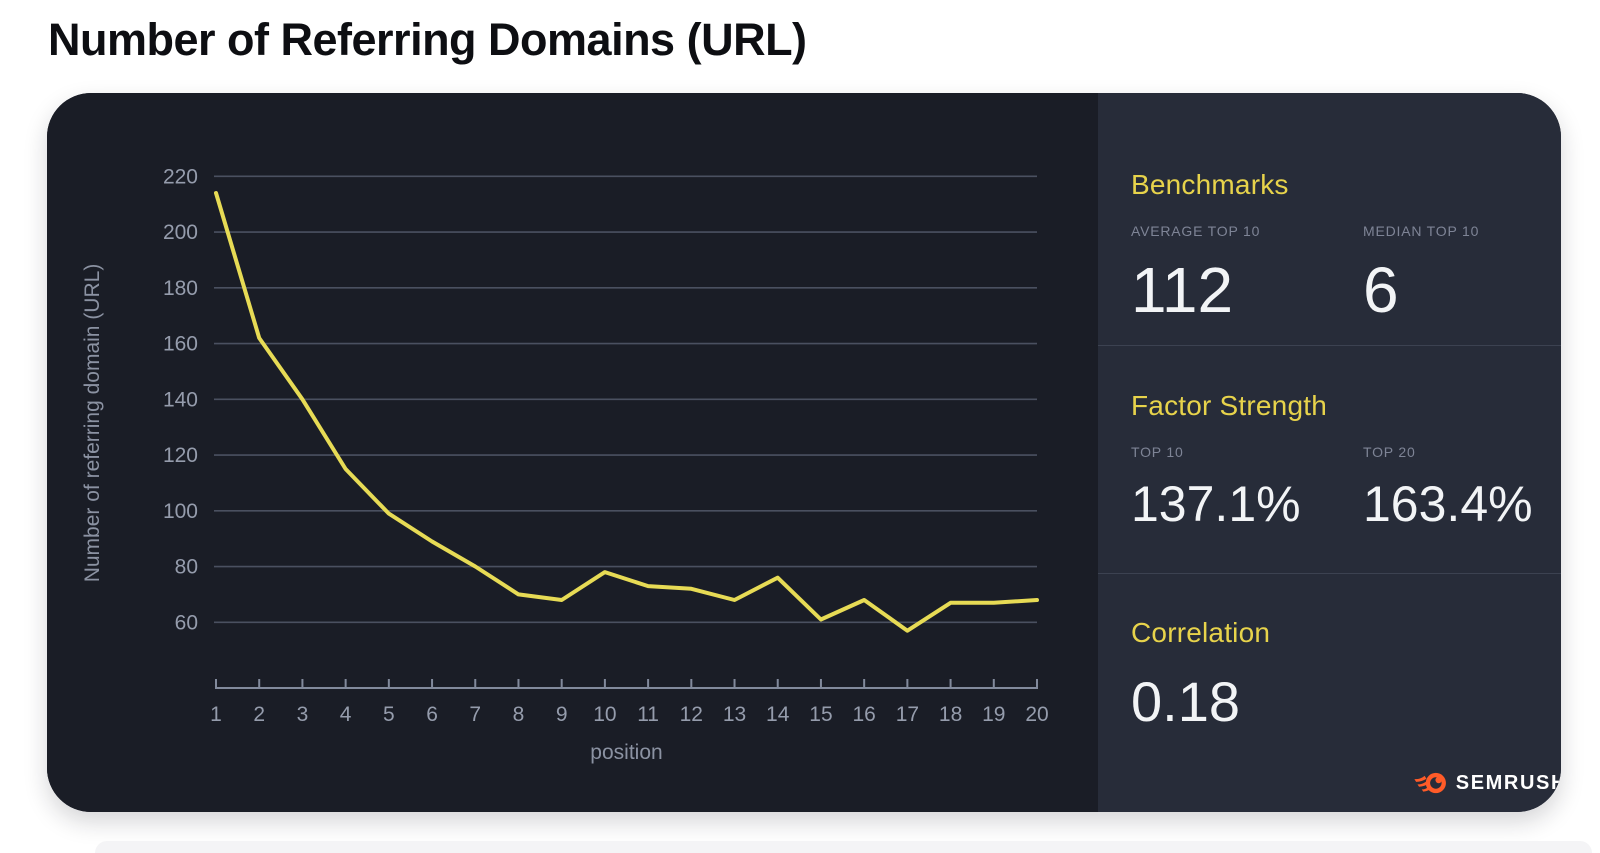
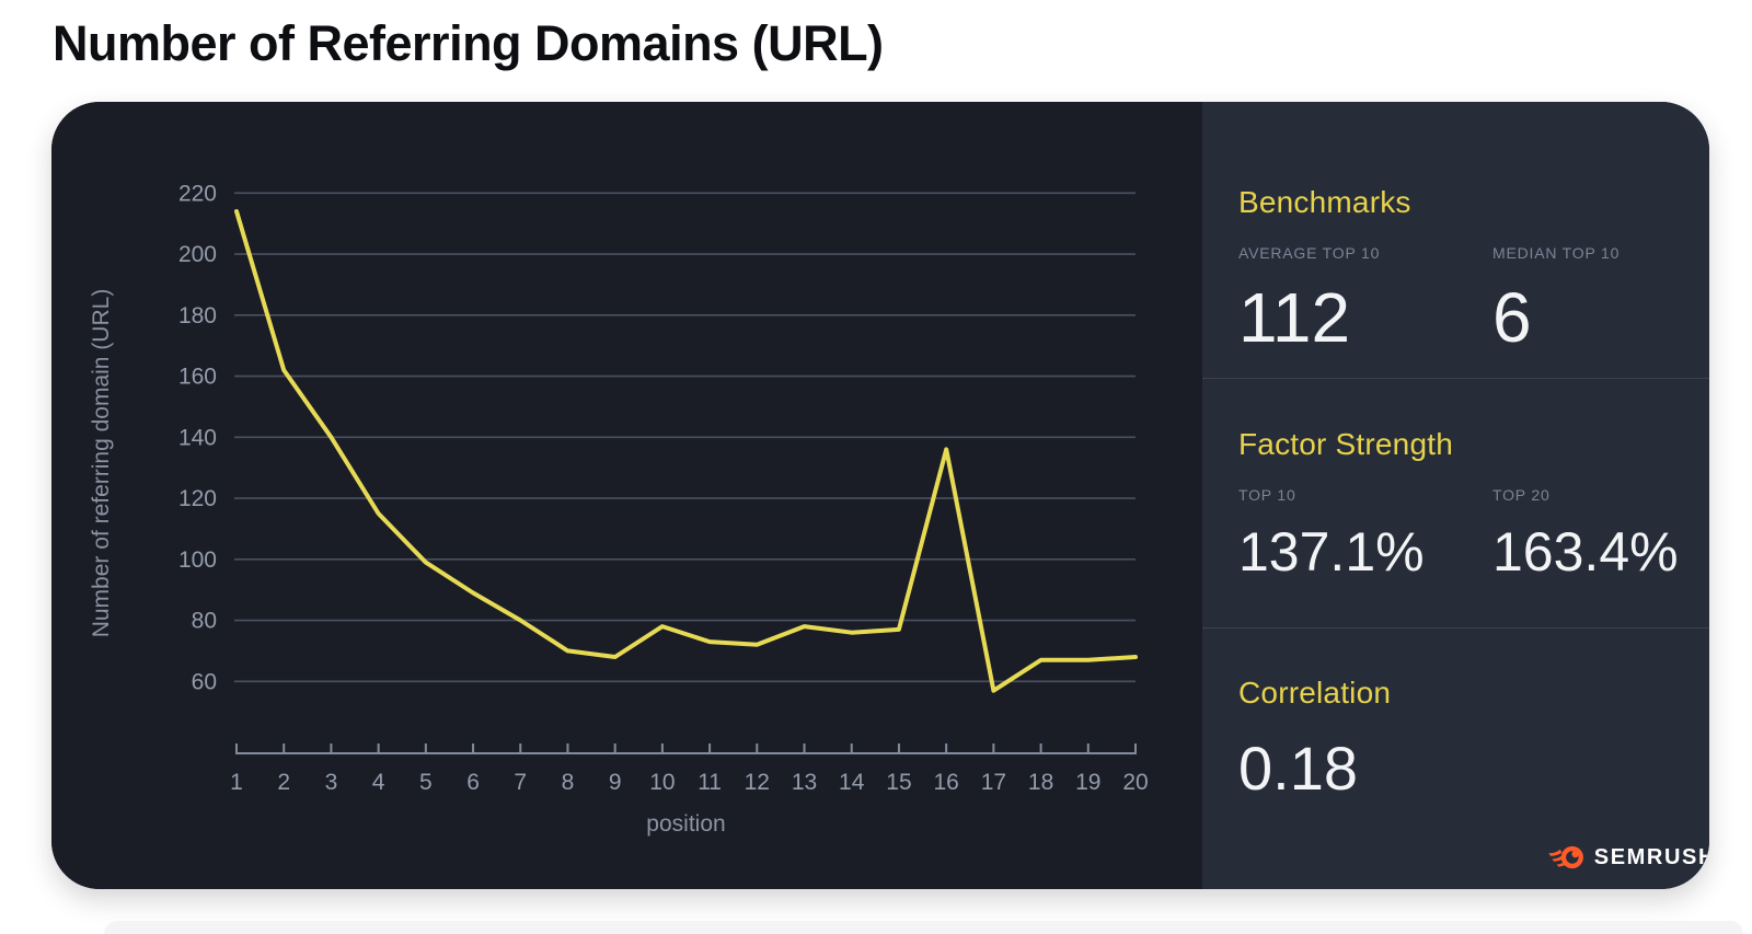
13: 68 -> 78
15: 61 -> 77
16: 68 -> 136
